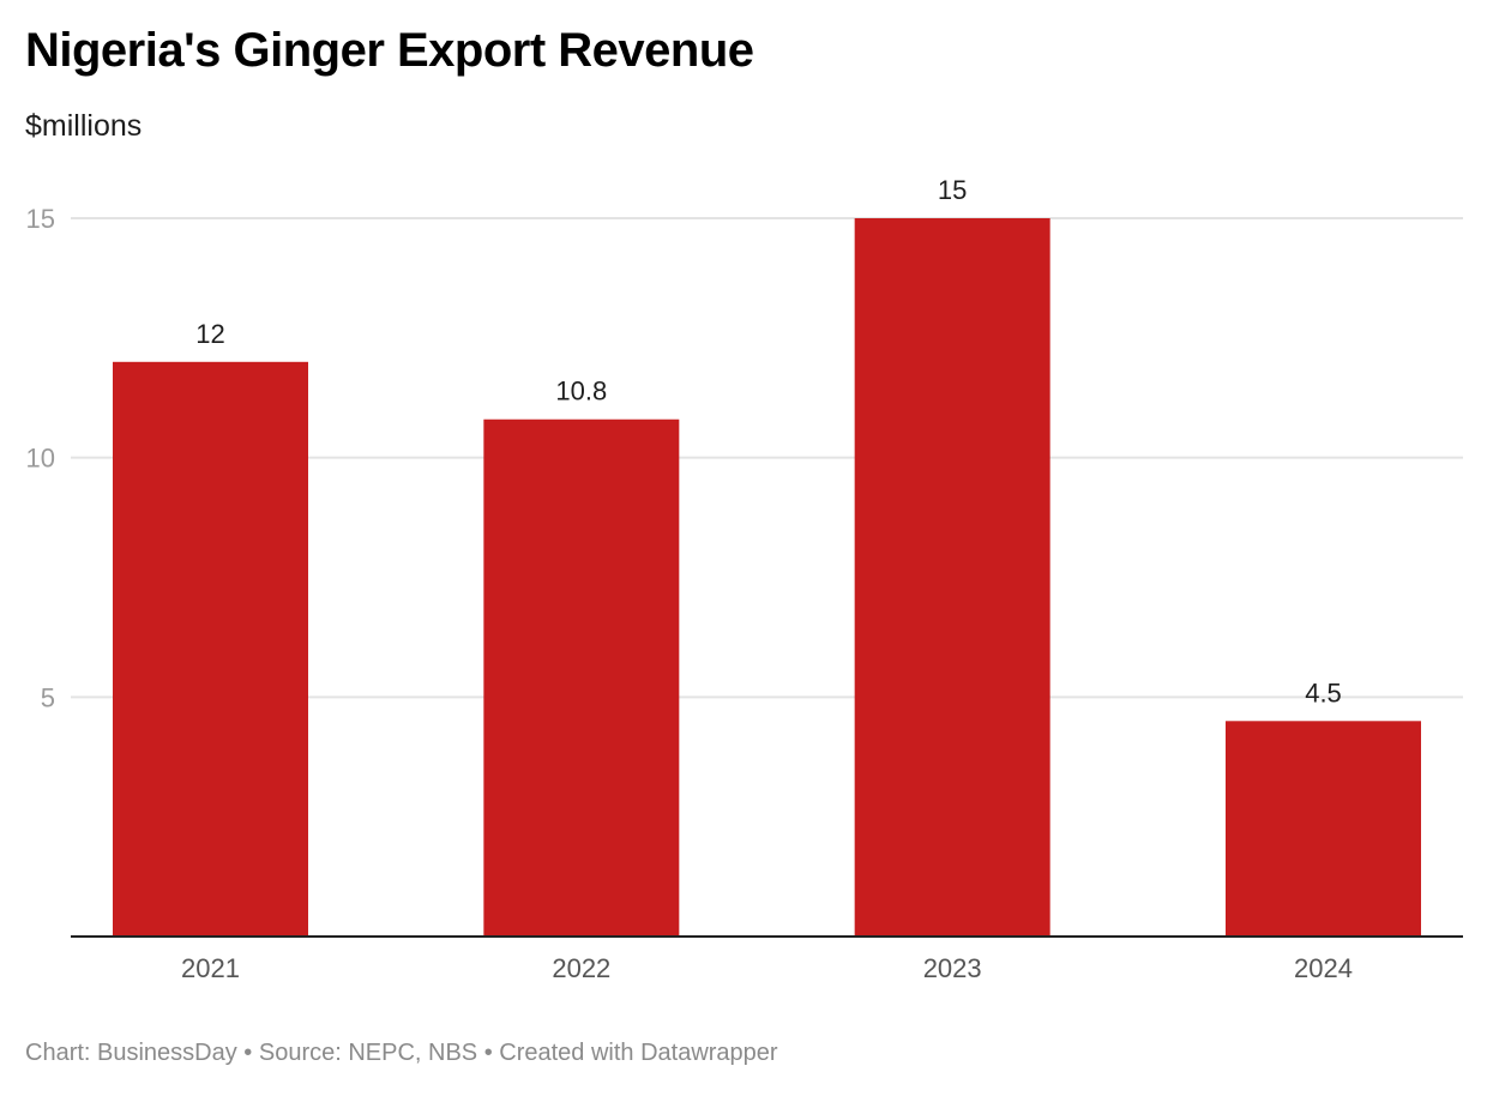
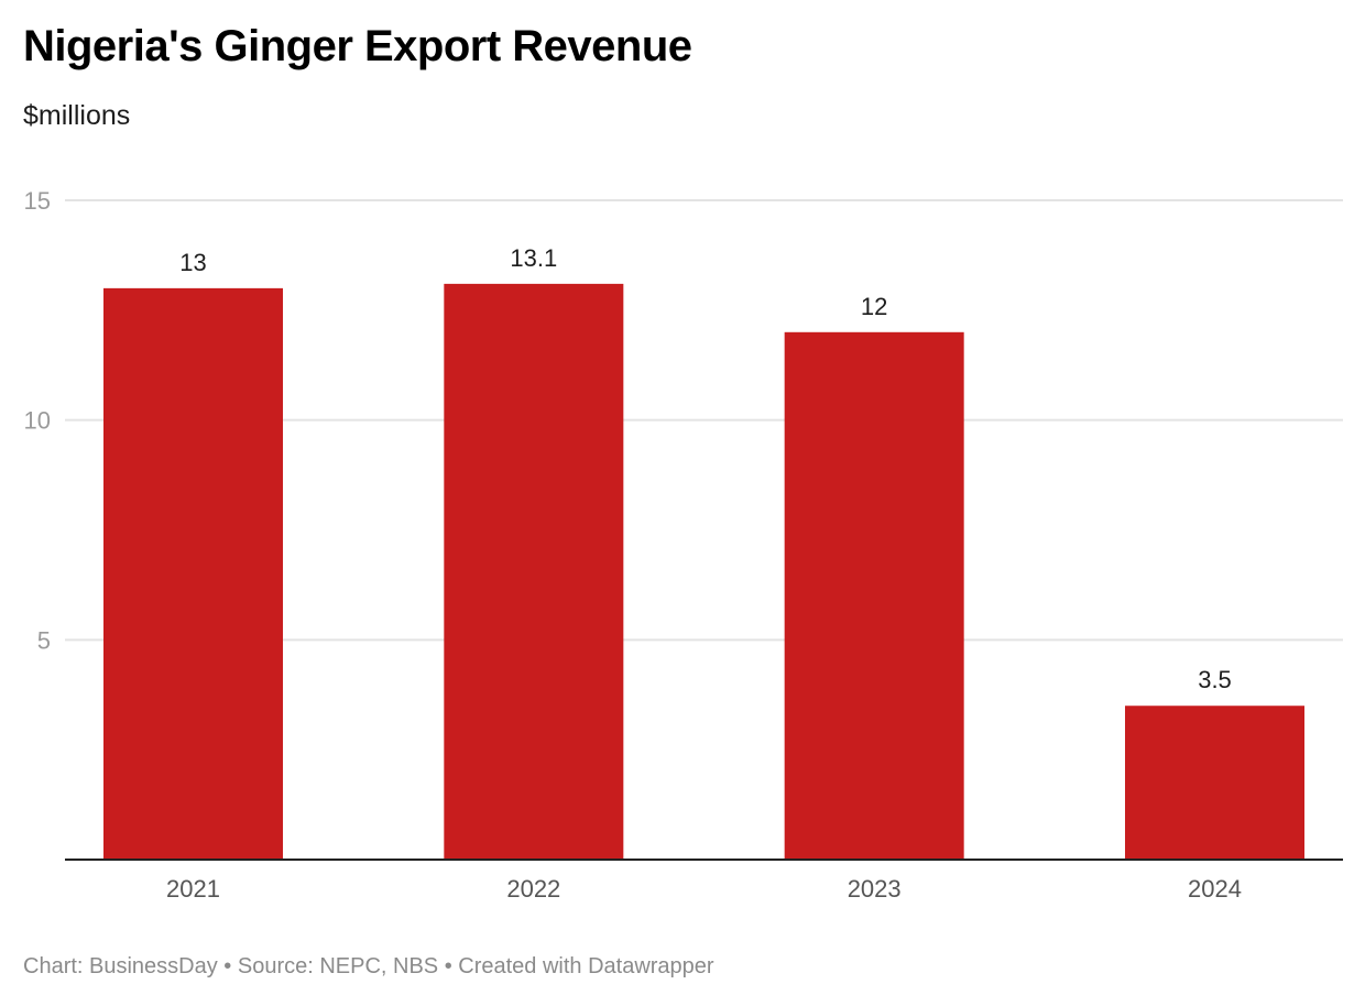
2021: 12 -> 13
2022: 10.8 -> 13.1
2023: 15 -> 12
2024: 4.5 -> 3.5
